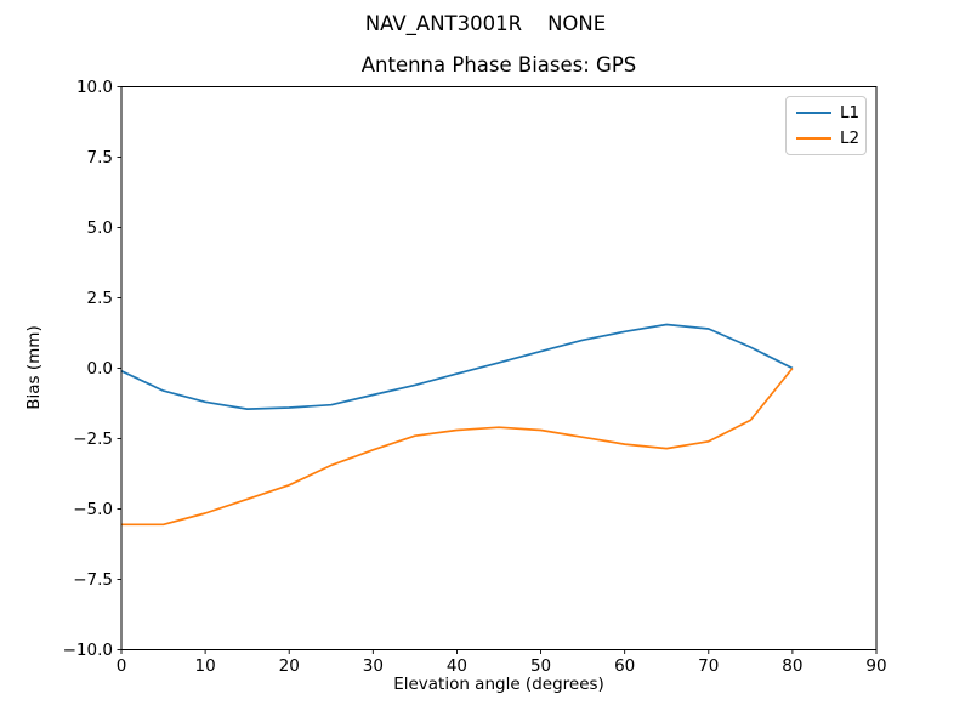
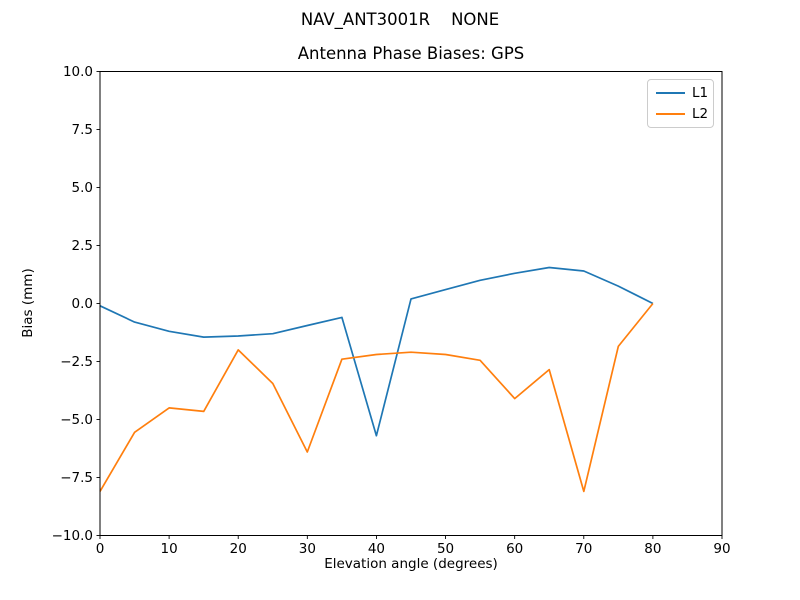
L2/0: -5.5 -> -8.1
L2/10: -5.2 -> -4.5
L2/20: -4.2 -> -2.0
L2/30: -2.9 -> -6.4
L1/40: -0.2 -> -5.7
L2/60: -2.7 -> -4.1
L2/70: -2.6 -> -8.1
